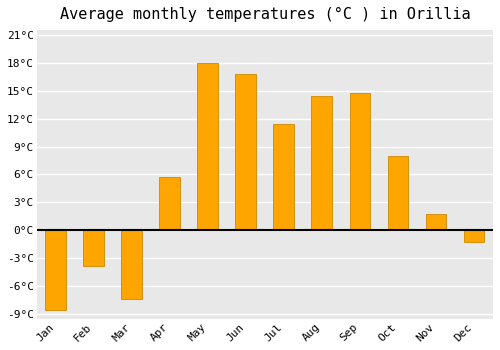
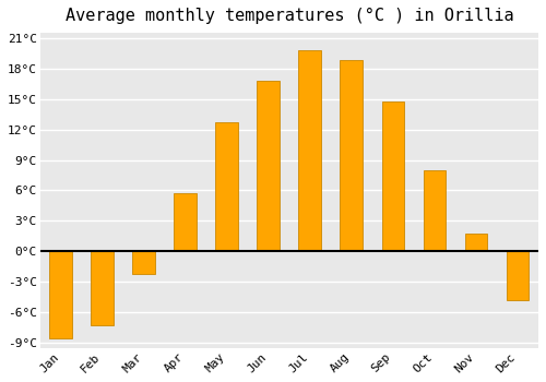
Feb: -3.8°C -> -7.3°C
Mar: -7.4°C -> -2.2°C
May: 18.0°C -> 12.7°C
Jul: 11.4°C -> 19.8°C
Aug: 14.4°C -> 18.8°C
Dec: -1.2°C -> -4.8°C
